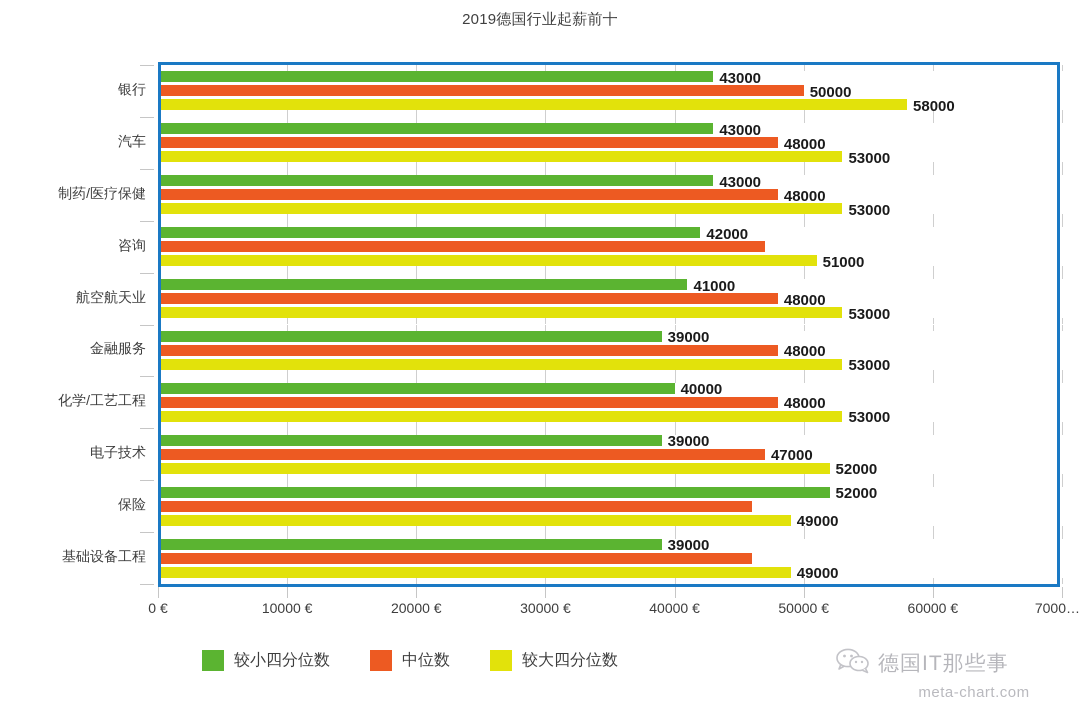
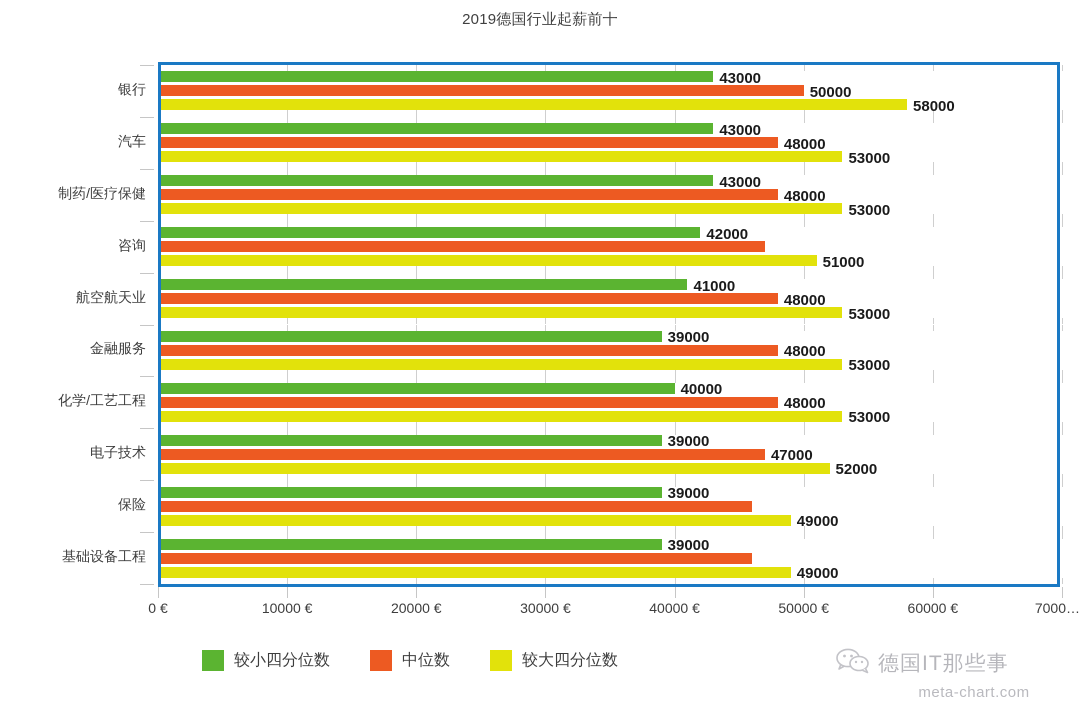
较小四分位数/保险: 52000 -> 39000
